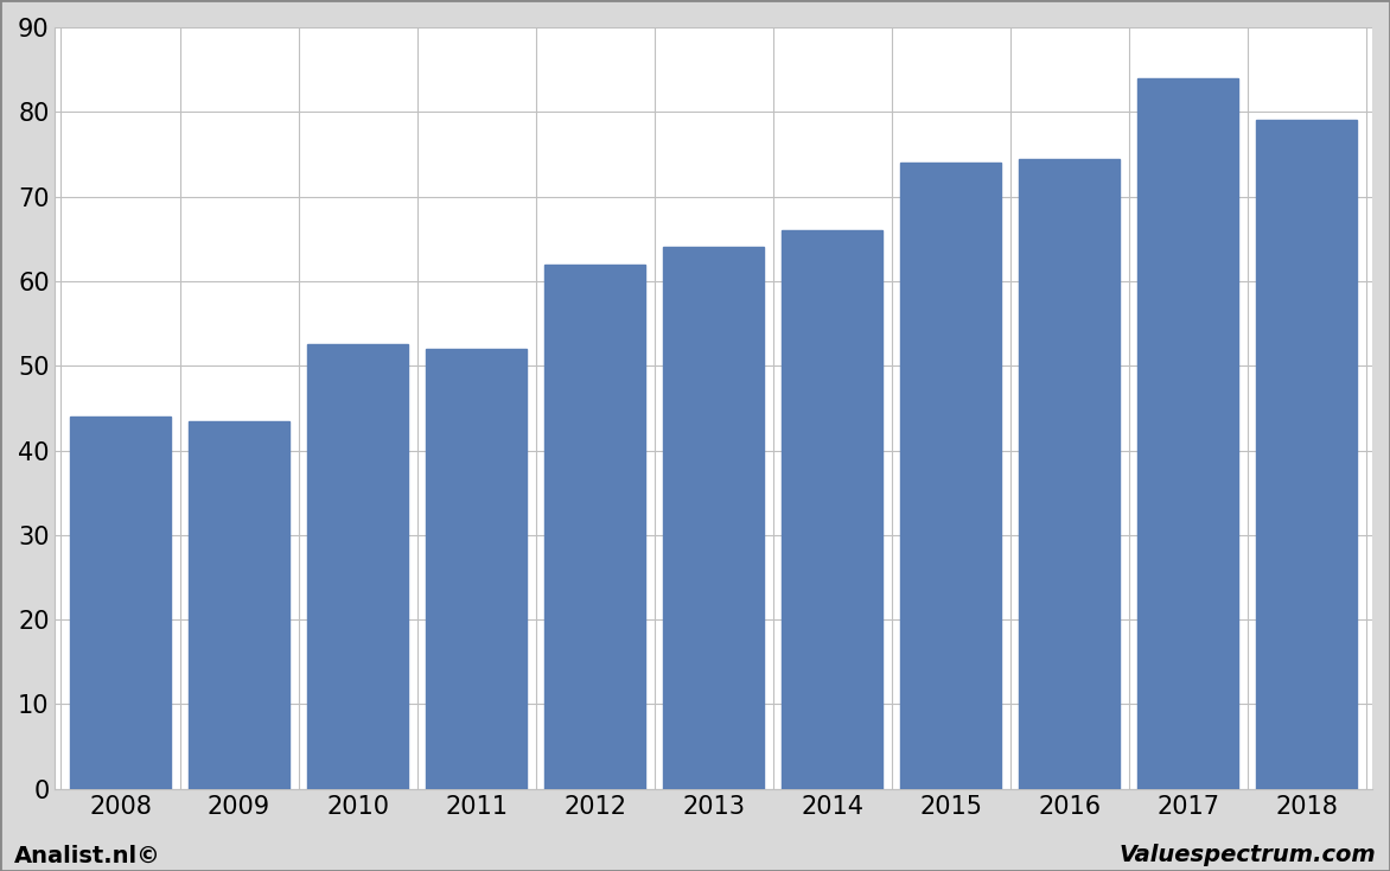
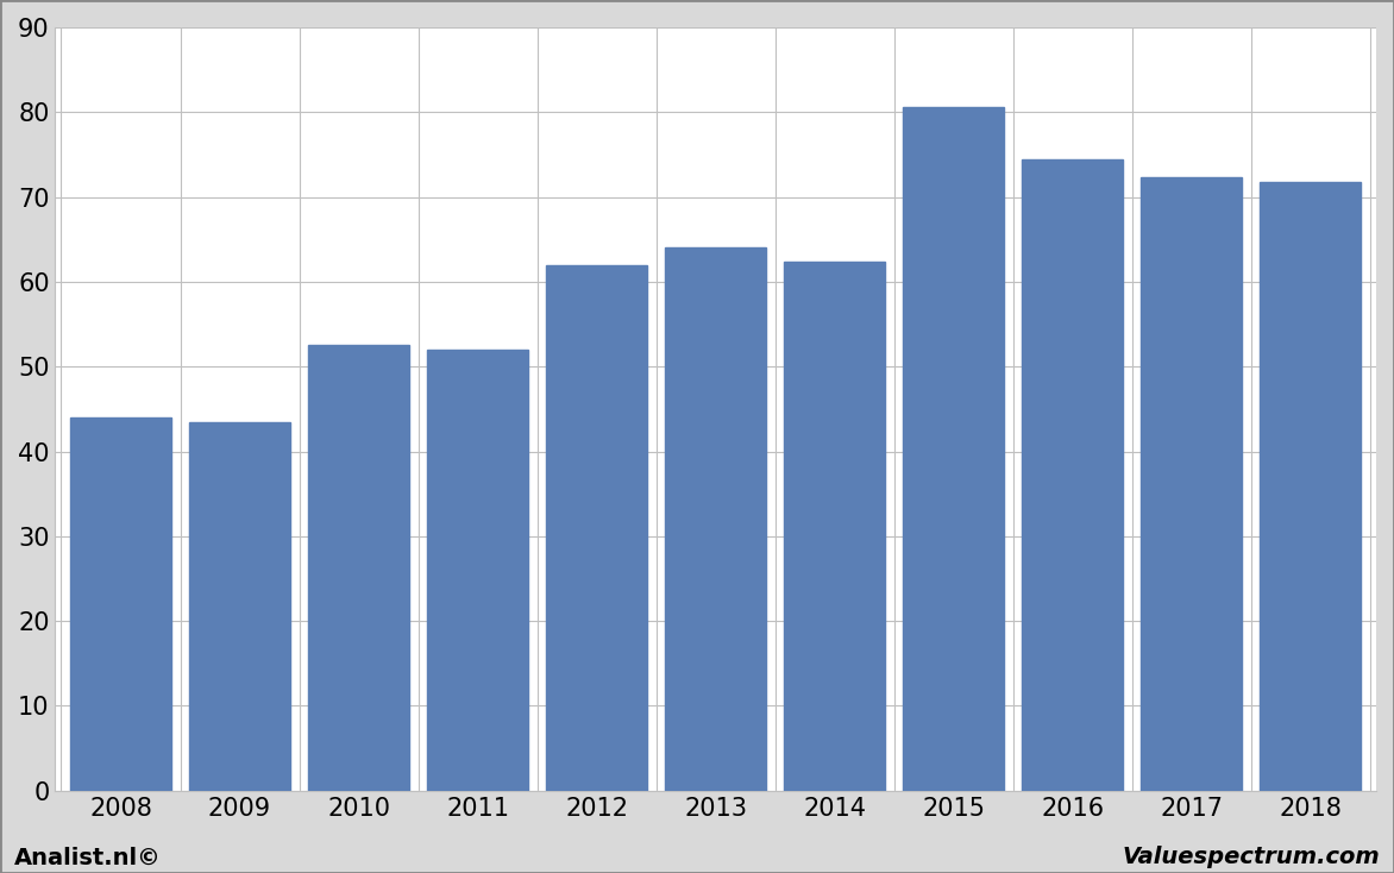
2014: 66.0 -> 62.4
2015: 74.0 -> 80.6
2017: 84.0 -> 72.4
2018: 79.0 -> 71.8
